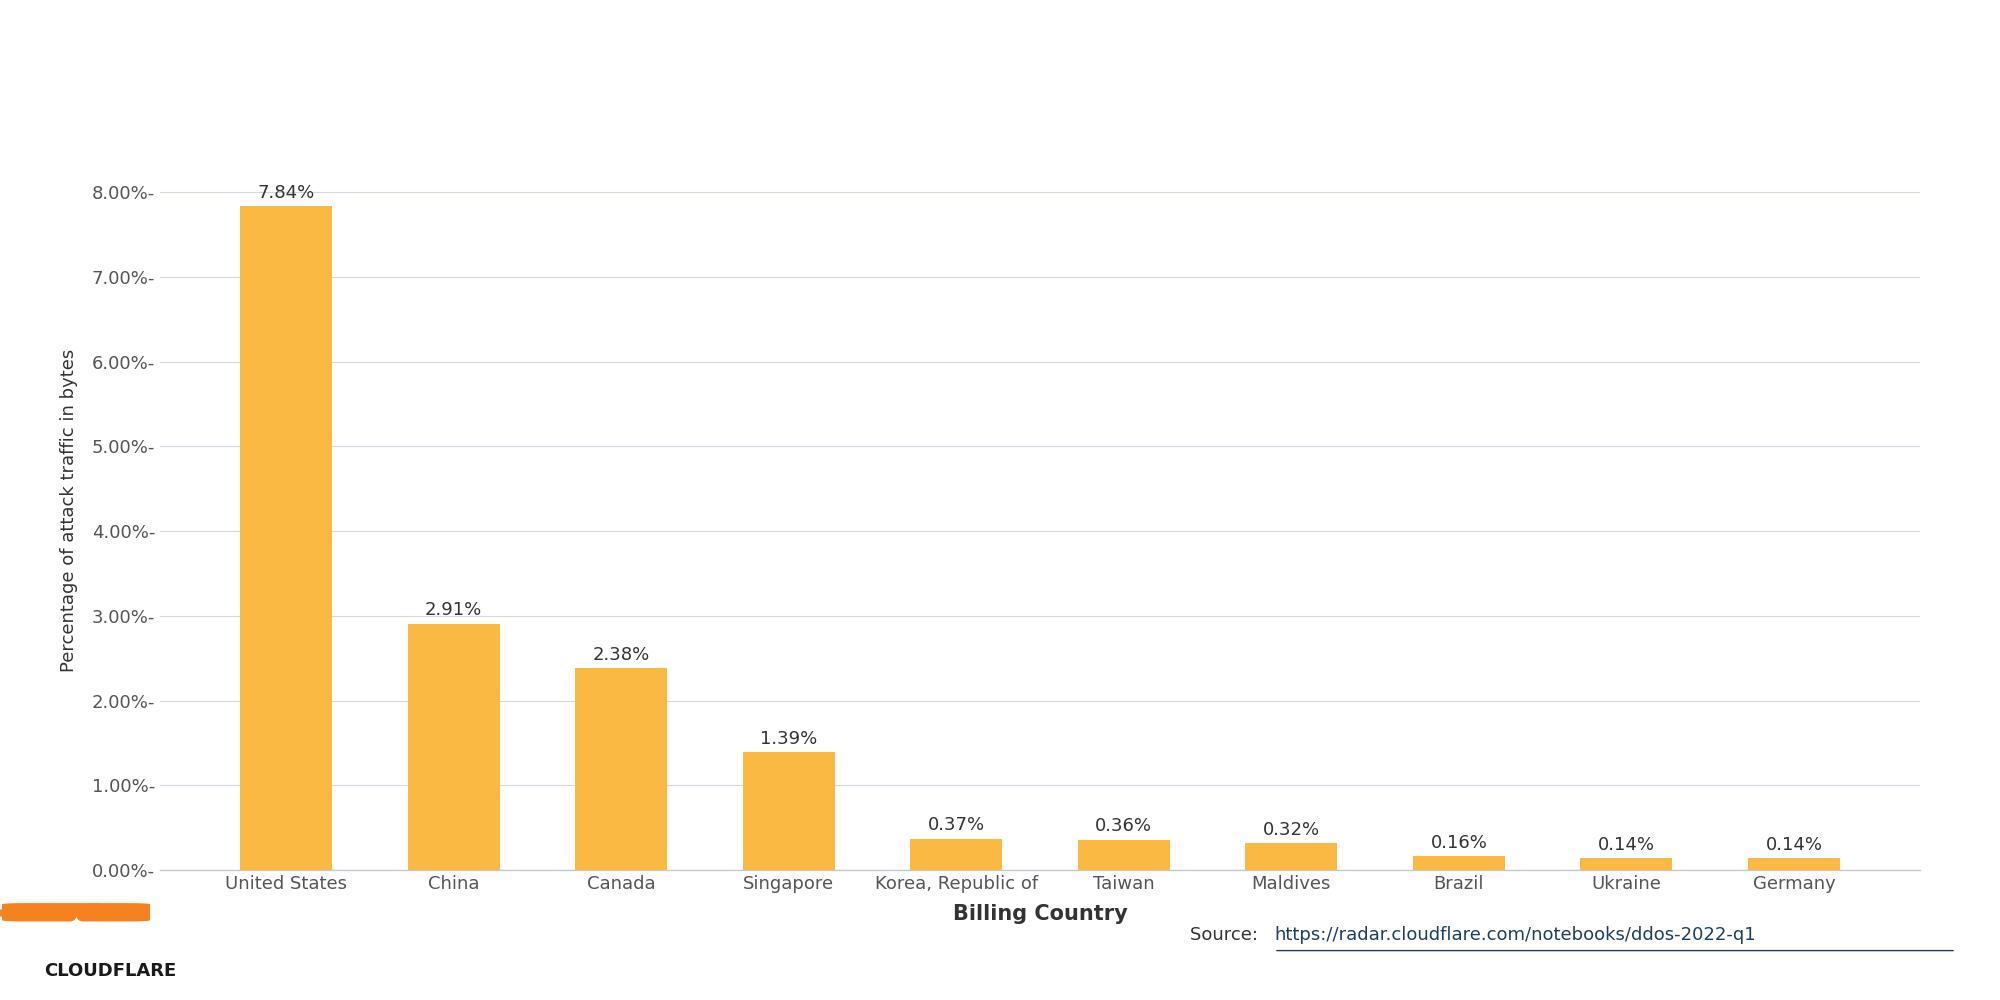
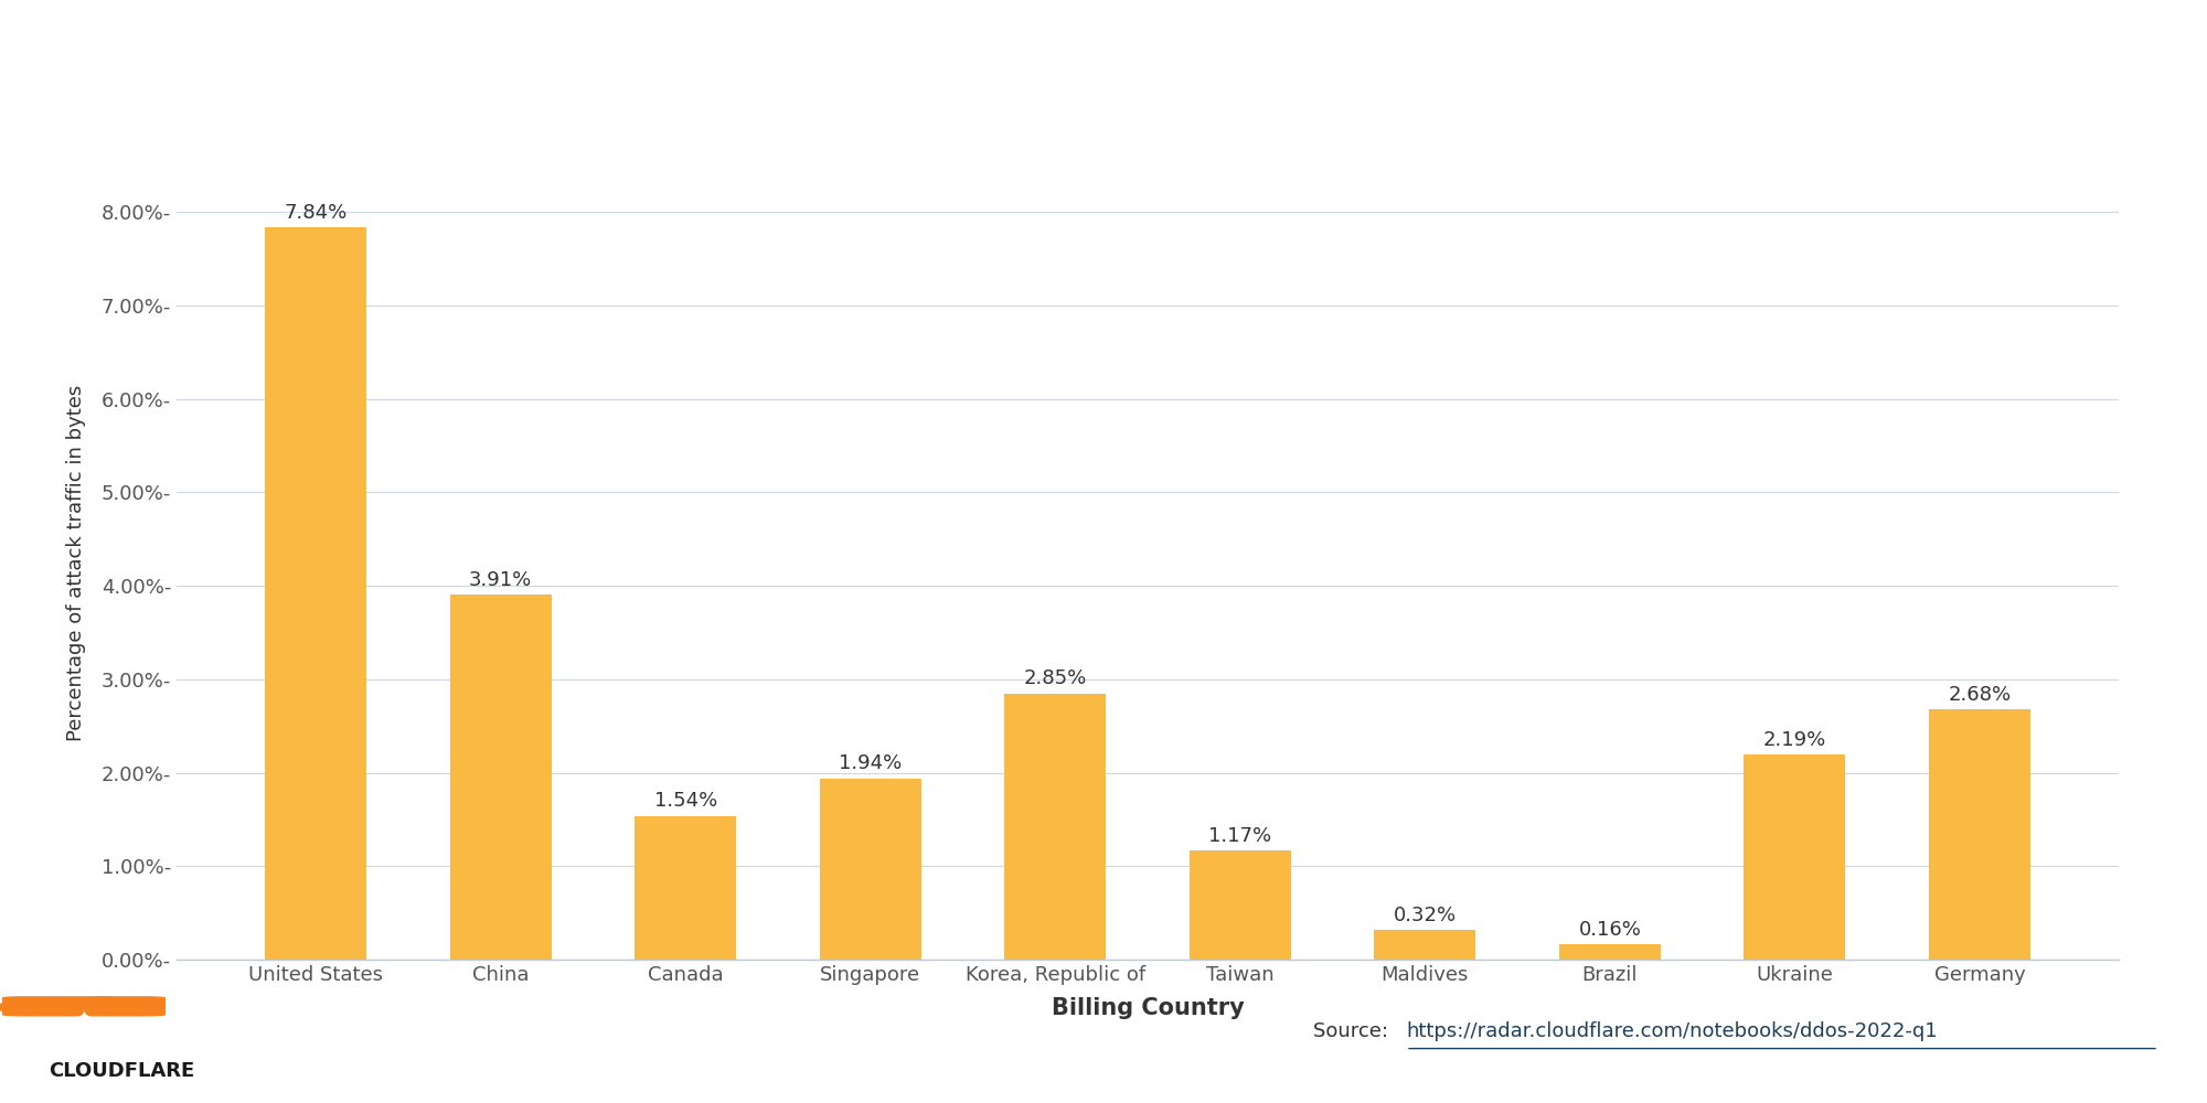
China: 2.91% -> 3.91%
Canada: 2.38% -> 1.54%
Singapore: 1.39% -> 1.94%
Korea, Republic of: 0.37% -> 2.85%
Taiwan: 0.36% -> 1.17%
Ukraine: 0.14% -> 2.19%
Germany: 0.14% -> 2.68%
